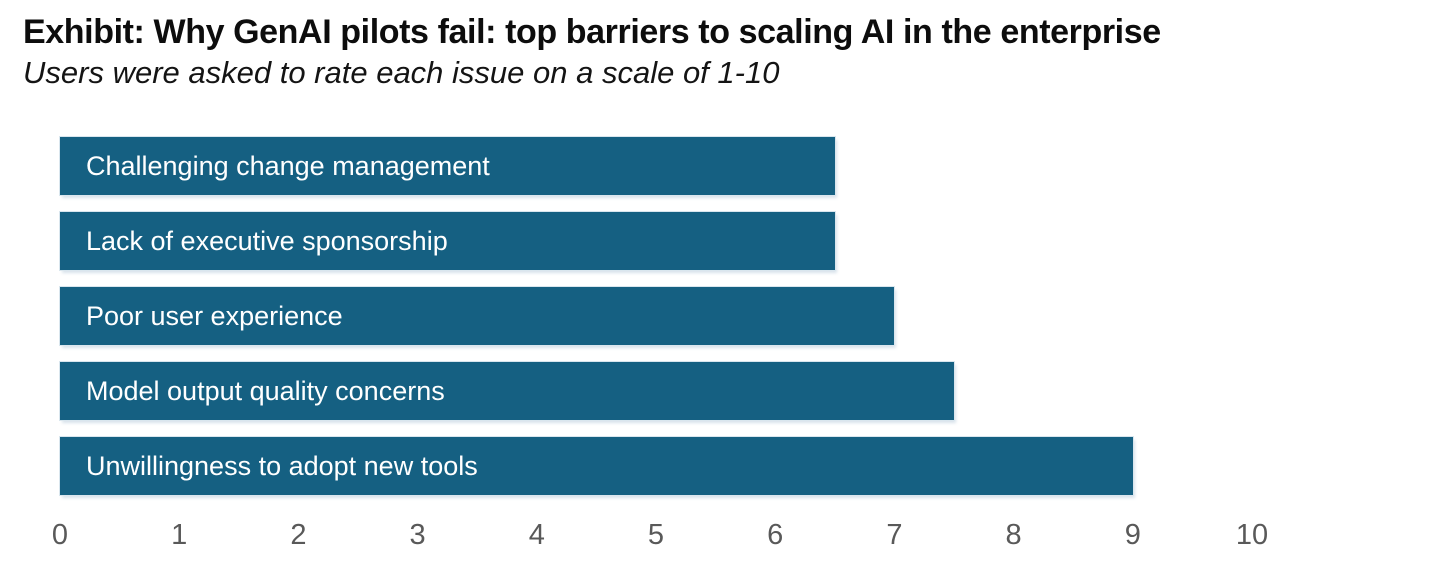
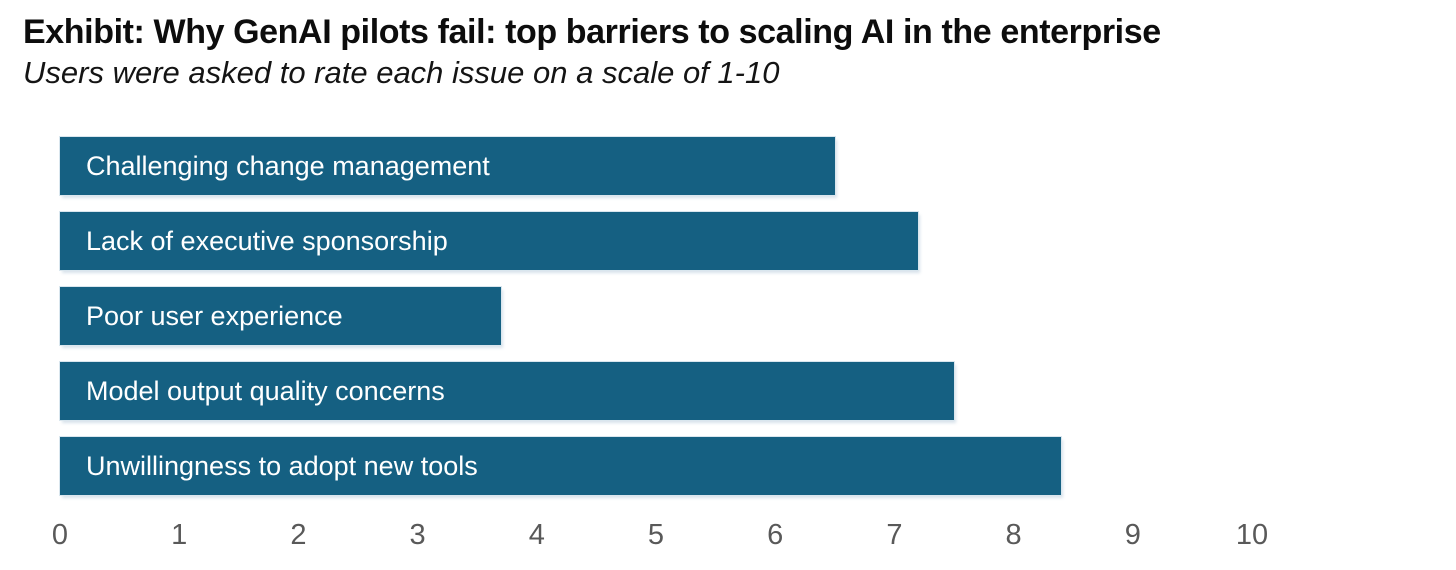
Lack of executive sponsorship: 6.5 -> 7.2
Poor user experience: 7.0 -> 3.7
Unwillingness to adopt new tools: 9.0 -> 8.4
